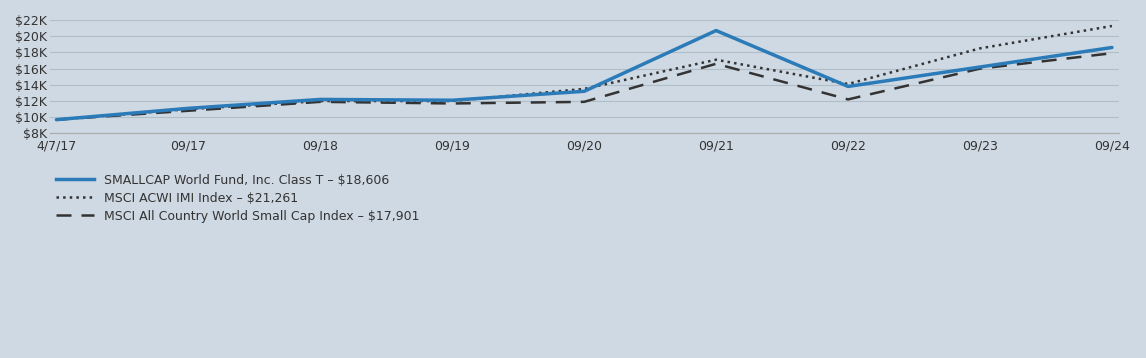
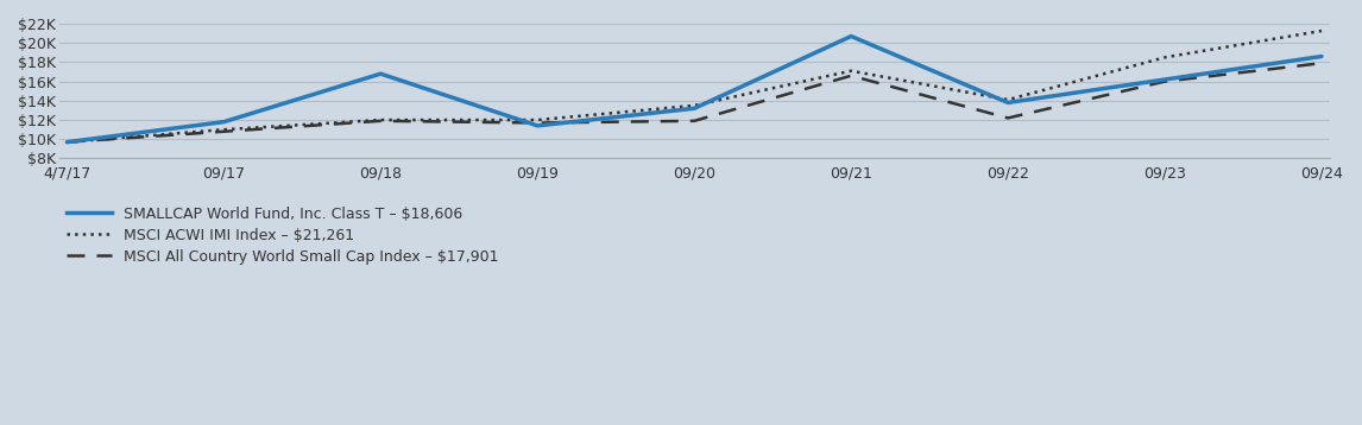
SMALLCAP World Fund, Inc. Class T – $18,606/09/17: $11.1K -> $11.8K
SMALLCAP World Fund, Inc. Class T – $18,606/09/18: $12.2K -> $16.8K
SMALLCAP World Fund, Inc. Class T – $18,606/09/19: $12.1K -> $11.4K
